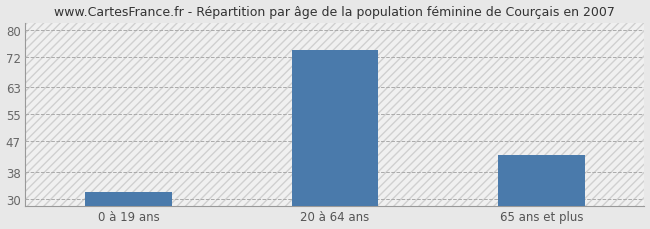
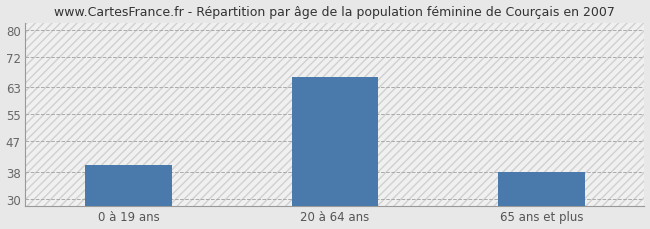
0 à 19 ans: 32 -> 40
20 à 64 ans: 74 -> 66
65 ans et plus: 43 -> 38
